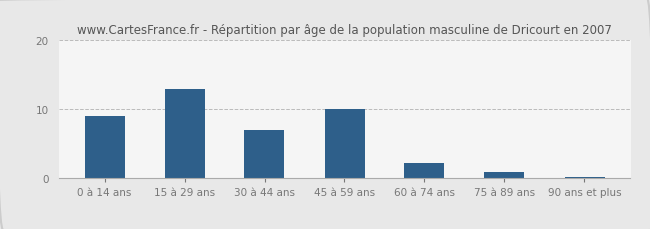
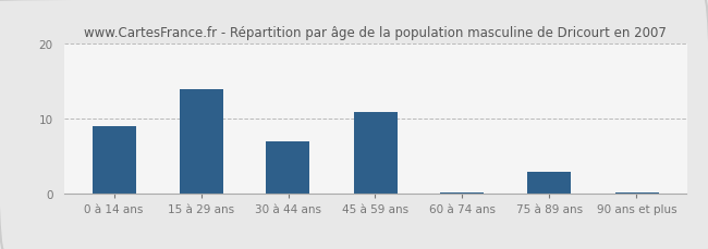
15 à 29 ans: 13.0 -> 14.0
45 à 59 ans: 10.0 -> 11.0
60 à 74 ans: 2.2 -> 0.2
75 à 89 ans: 1.0 -> 3.0
